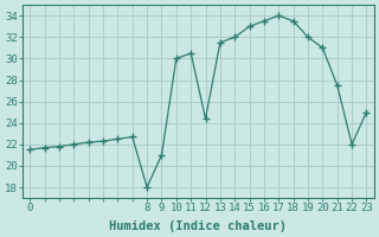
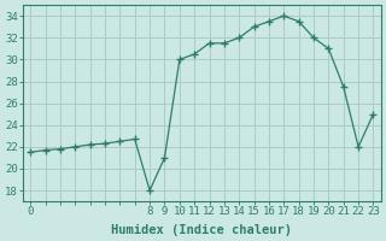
12: 24.4 -> 31.5
